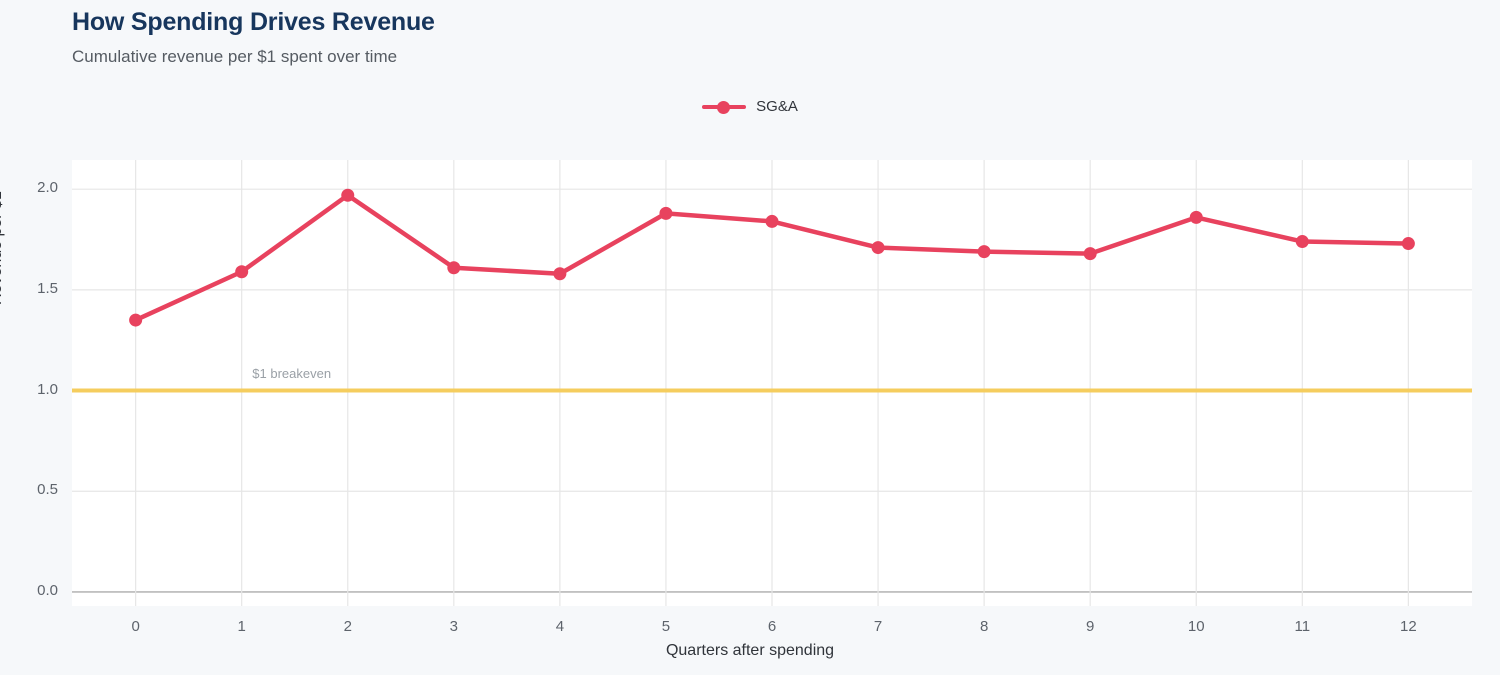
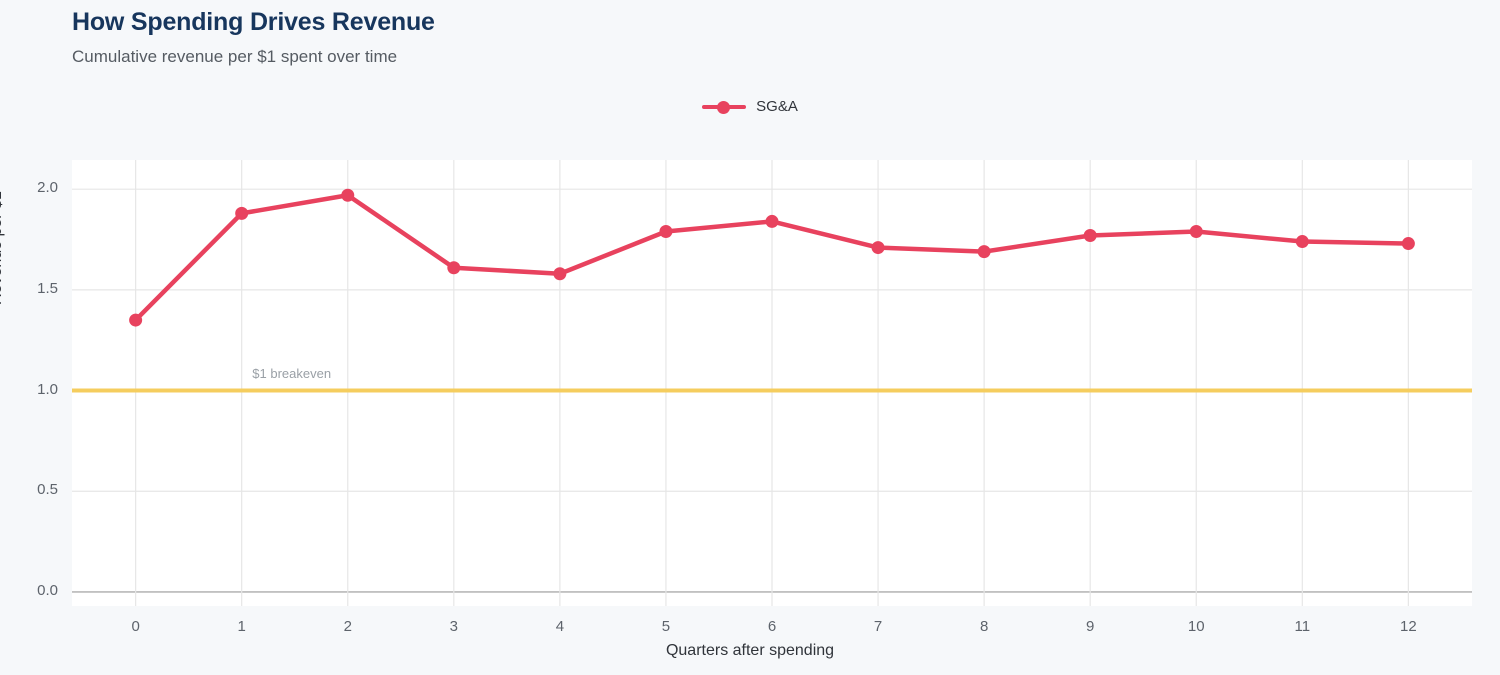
1: 1.59 -> 1.88
5: 1.88 -> 1.79
9: 1.68 -> 1.77
10: 1.86 -> 1.79
